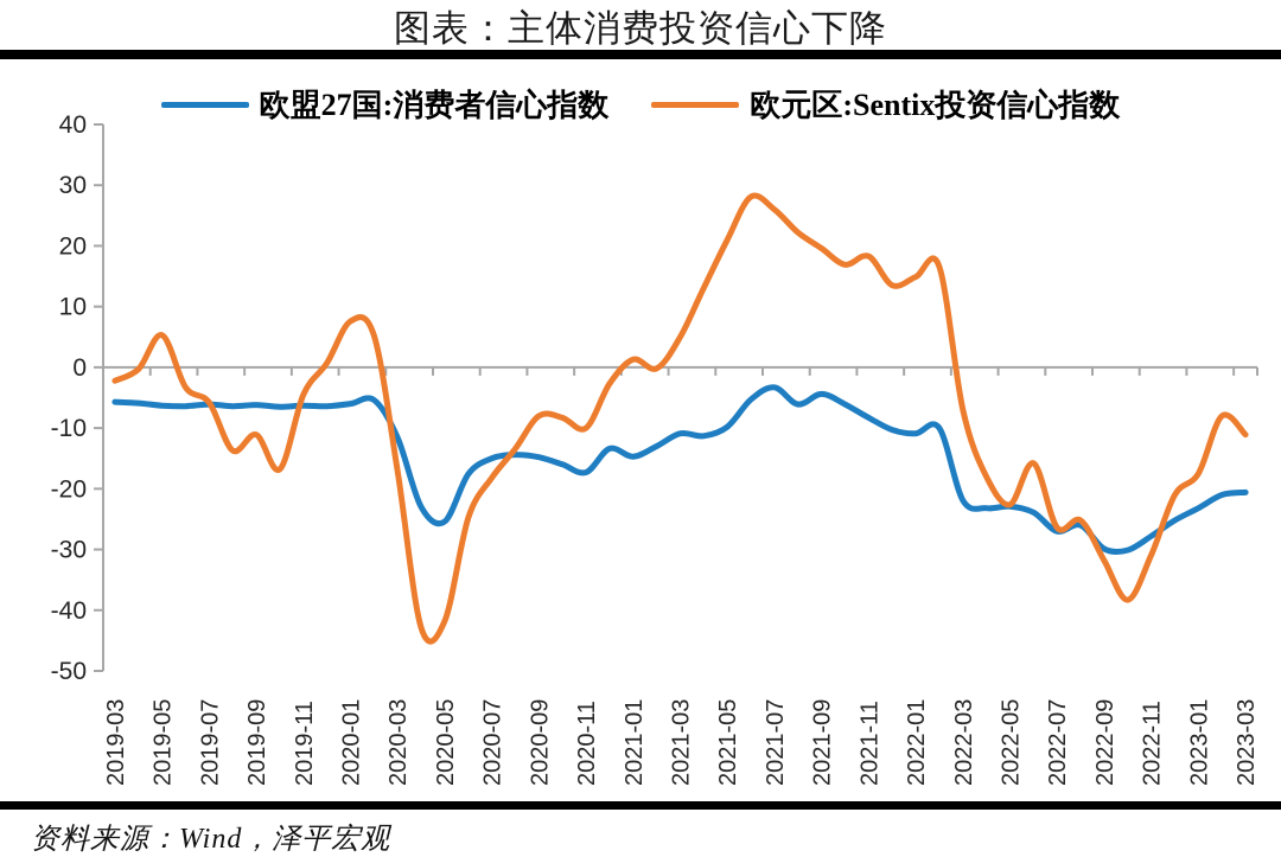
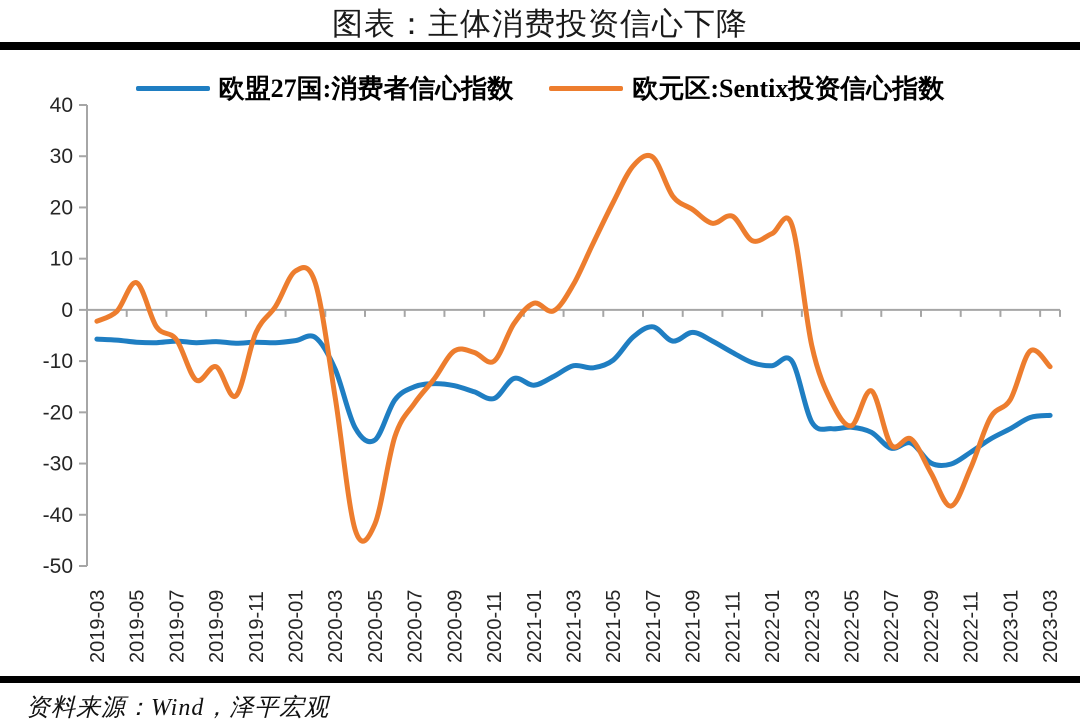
欧元区:Sentix投资信心指数/2021-07: 26 -> 30
